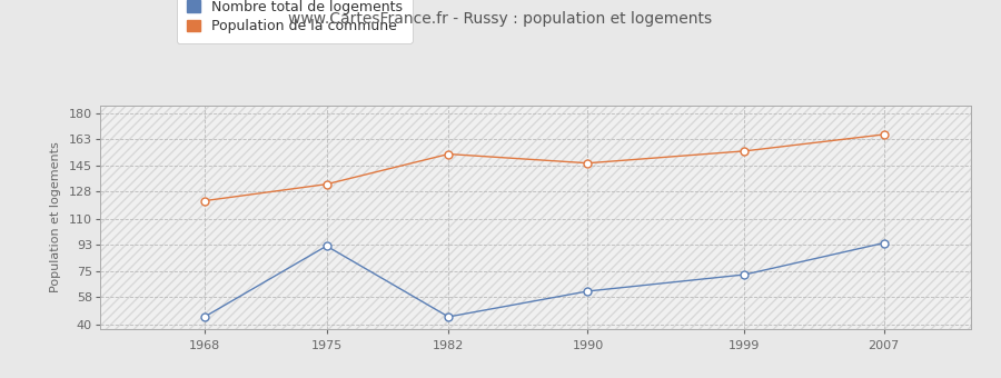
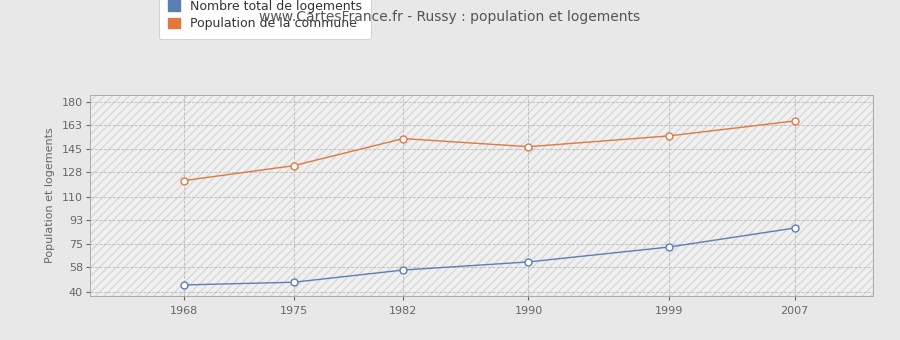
Nombre total de logements/1975: 92 -> 47
Nombre total de logements/1982: 45 -> 56
Nombre total de logements/2007: 94 -> 87
